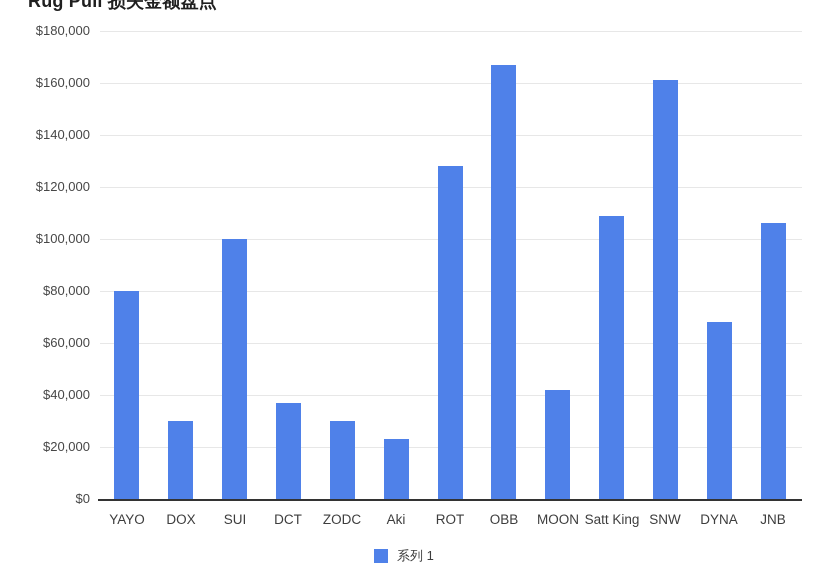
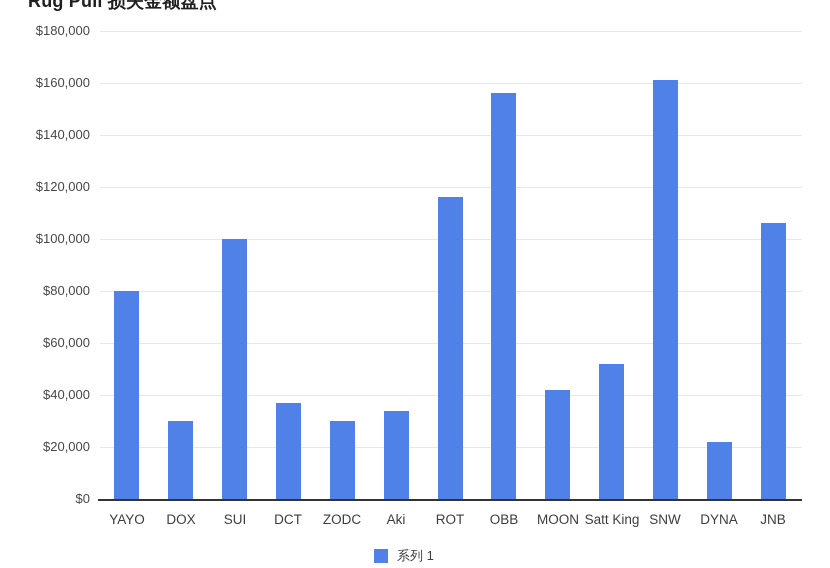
Aki: $23000 -> $34000
ROT: $128000 -> $116000
OBB: $167000 -> $156000
Satt King: $109000 -> $52000
DYNA: $68000 -> $22000
